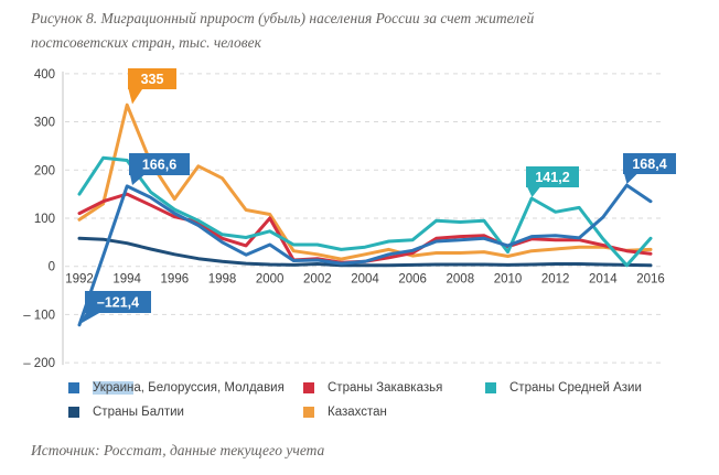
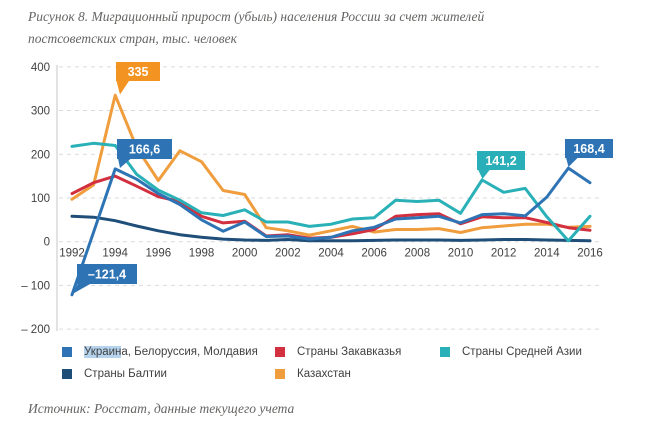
Страны Средней Азии/1992: 150 -> 220
Страны Закавказья/2000: 100 -> 50
Страны Средней Азии/2010: 30 -> 60
